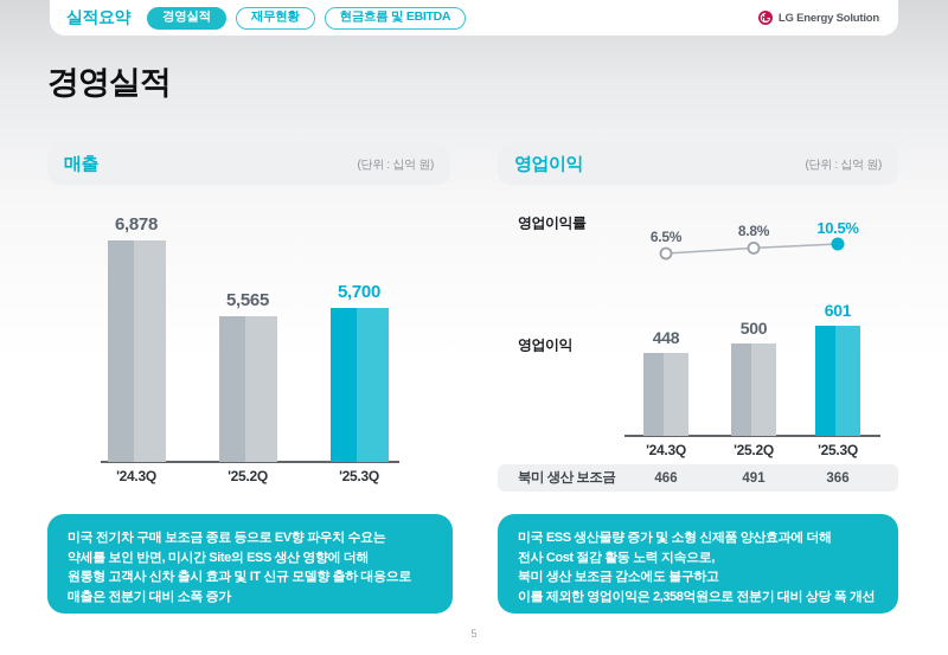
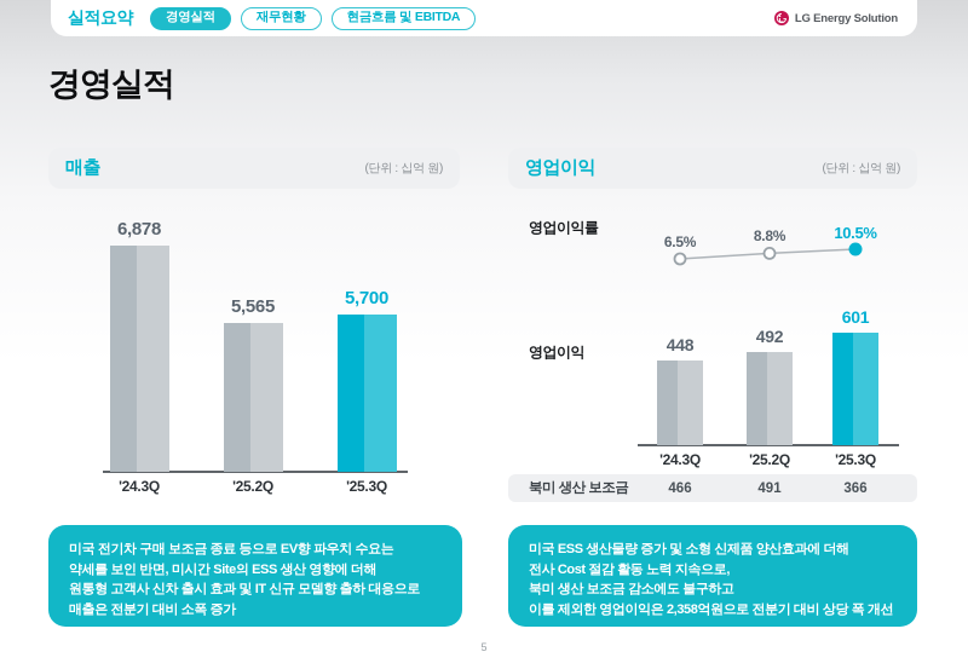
영업이익/'25.2Q: 500 -> 492
